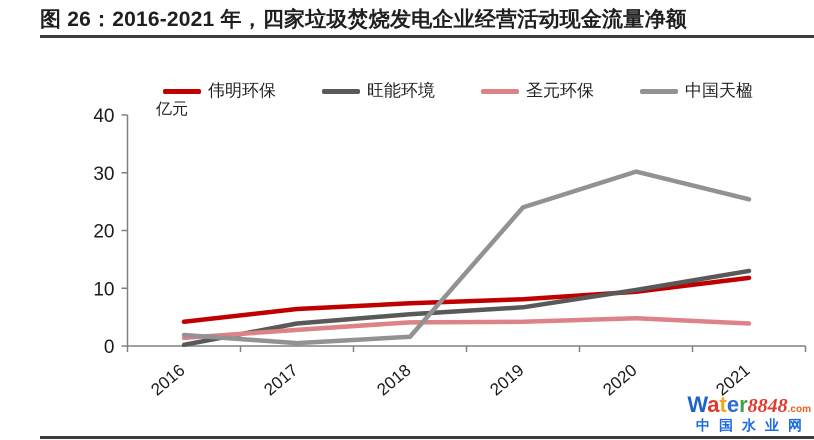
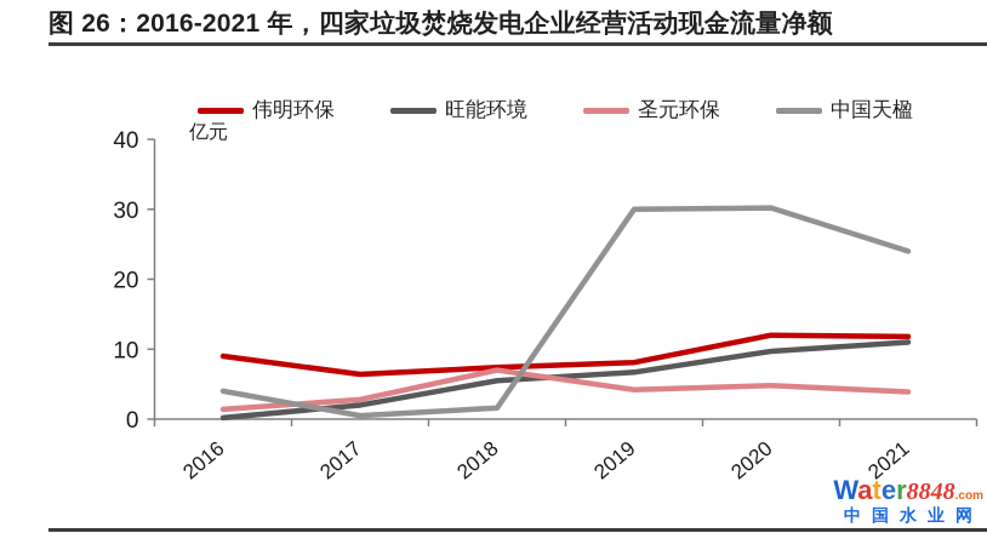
伟明环保/2016: 4 -> 9
中国天楹/2016: 2 -> 4
旺能环境/2017: 4 -> 2
圣元环保/2018: 4 -> 7
中国天楹/2019: 24 -> 30
伟明环保/2020: 9 -> 12
旺能环境/2021: 13 -> 11
中国天楹/2021: 25 -> 24
